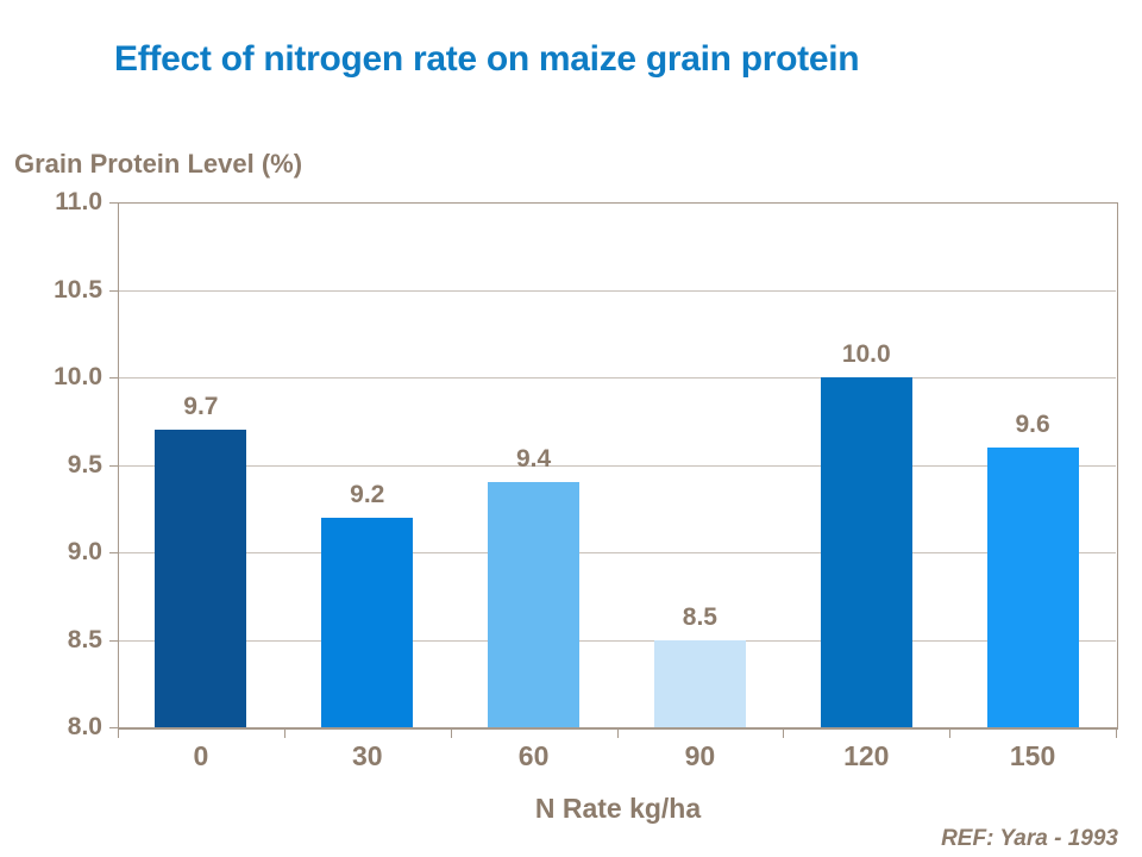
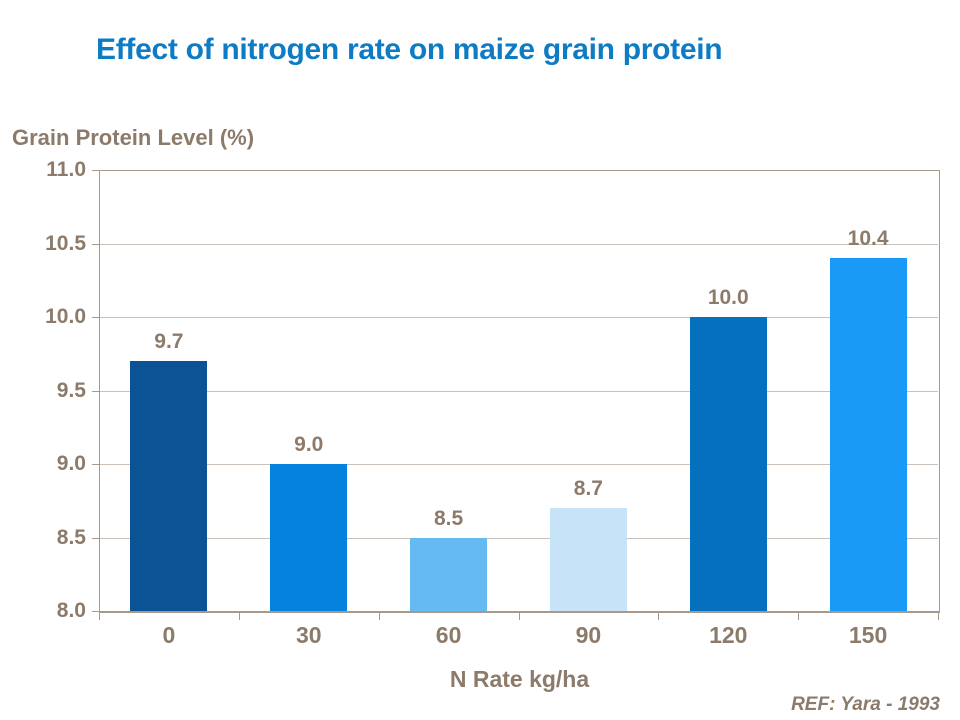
30: 9.2 -> 9.0
60: 9.4 -> 8.5
90: 8.5 -> 8.7
150: 9.6 -> 10.4
